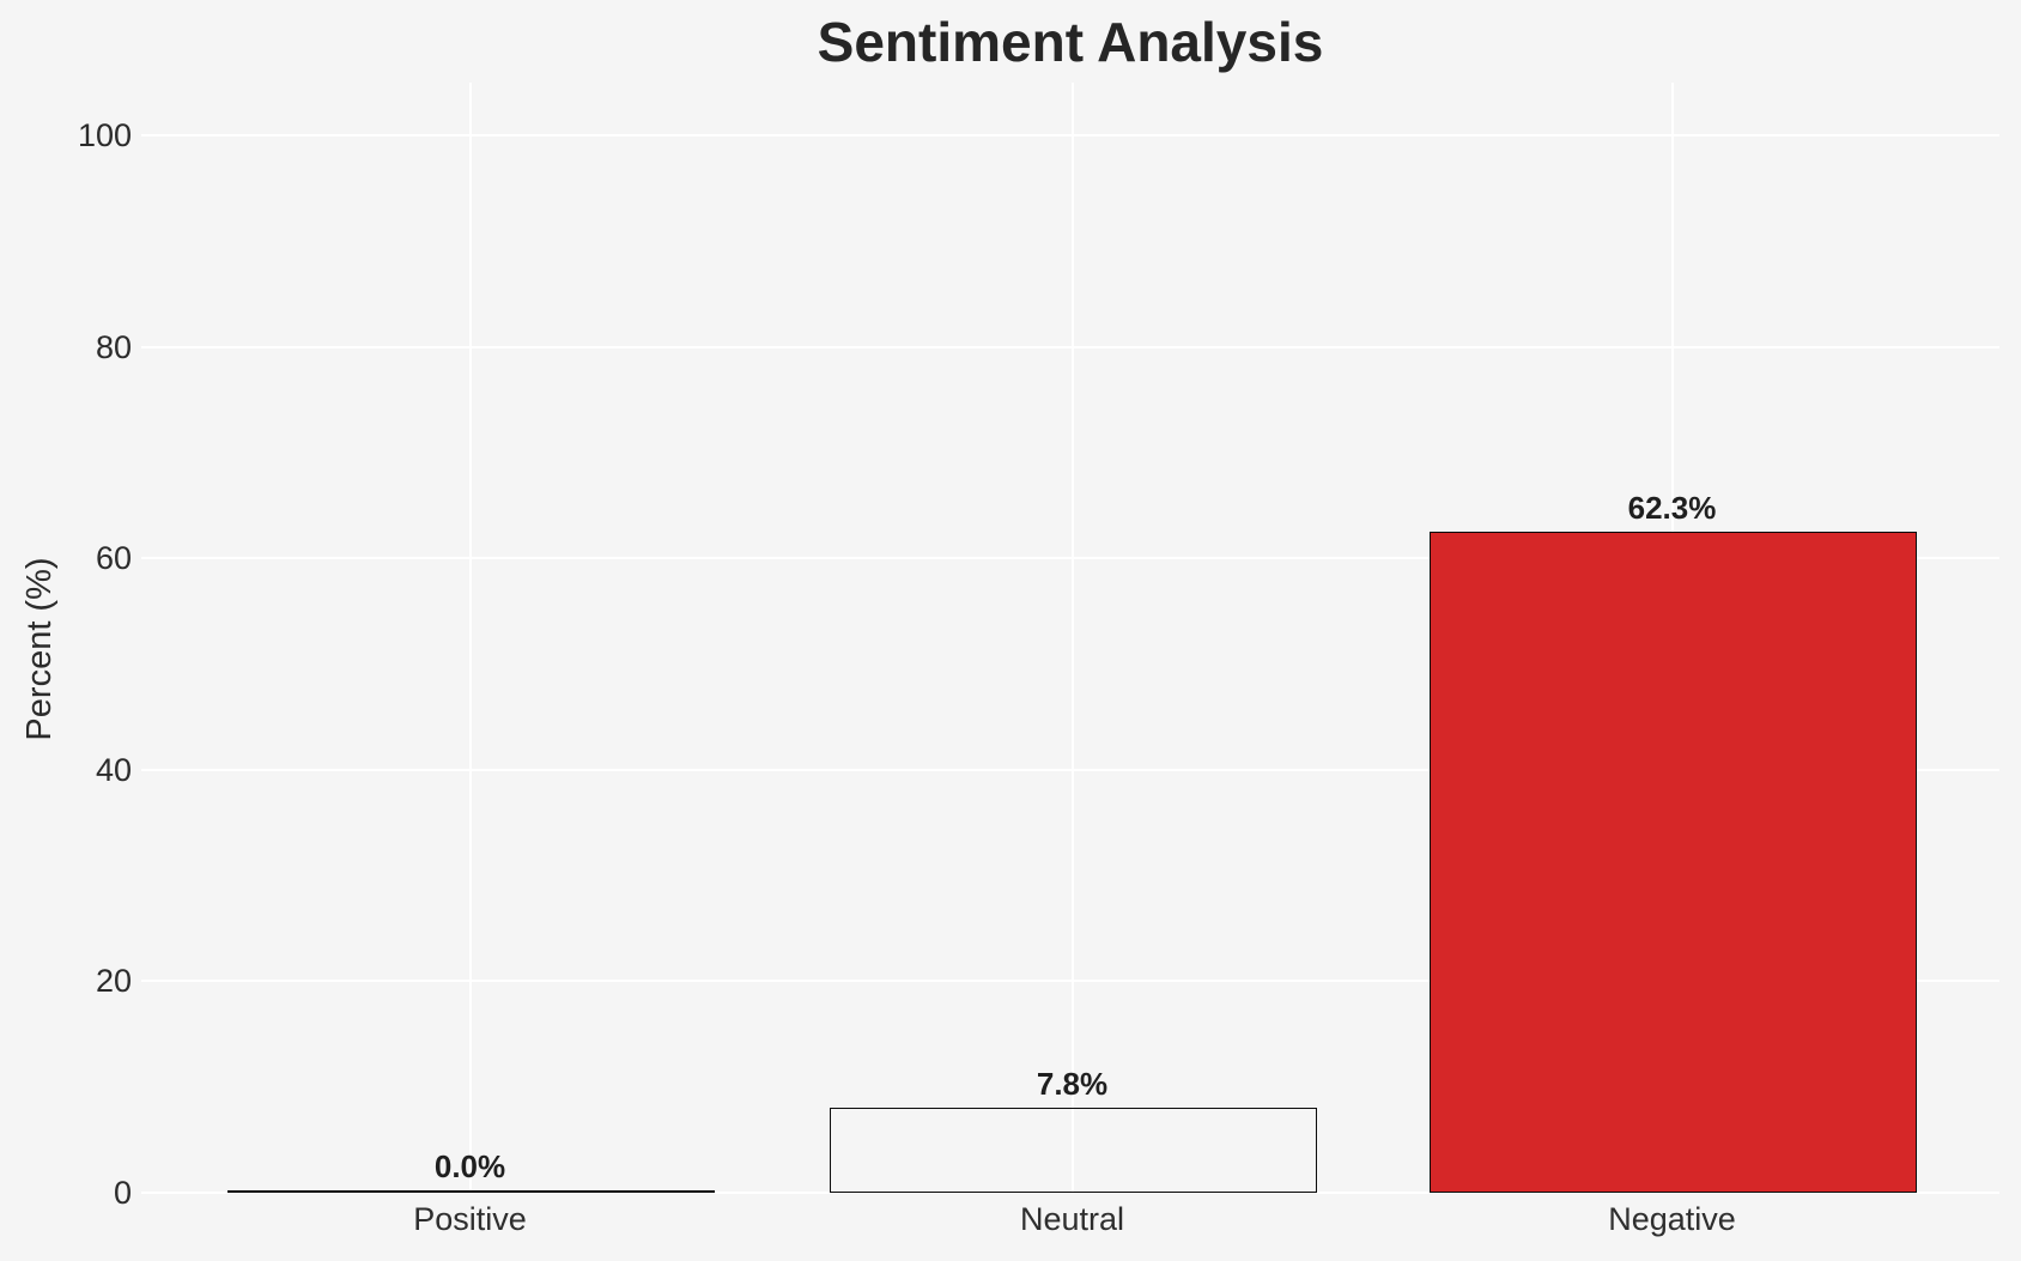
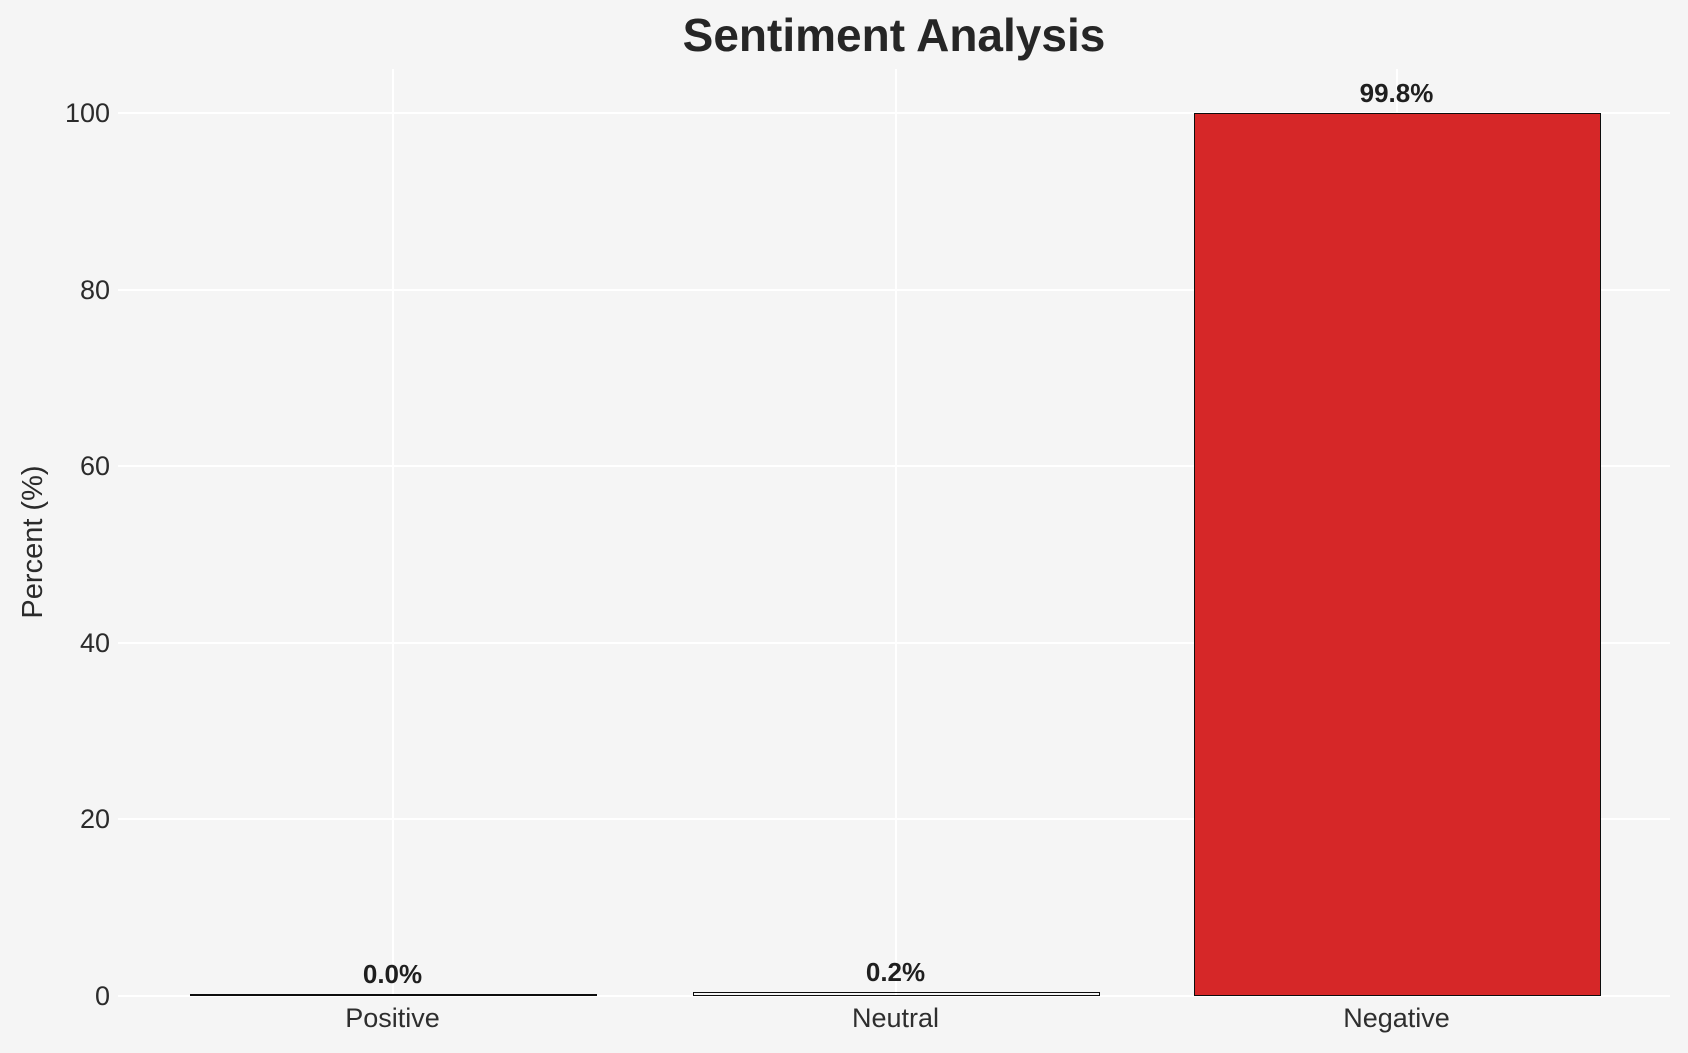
Neutral: 7.8% -> 0.2%
Negative: 62.3% -> 99.8%
